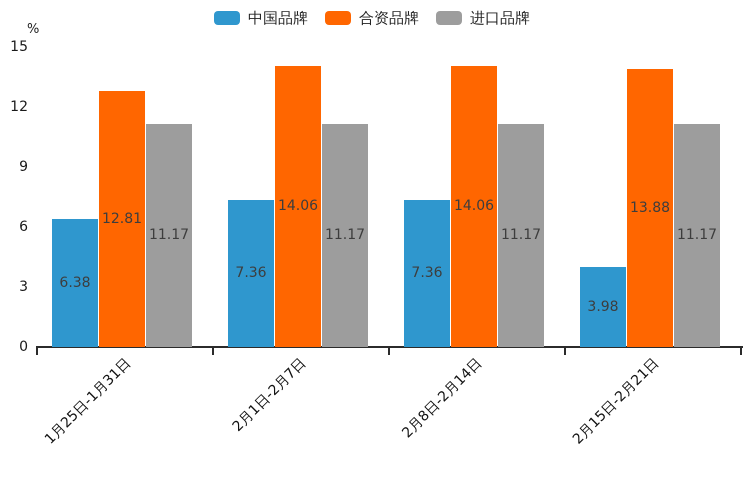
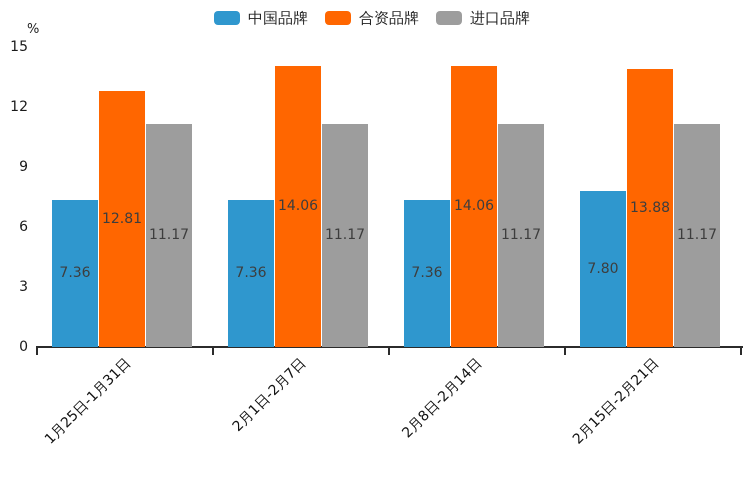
中国品牌/1月25日-1月31日: 6.38 -> 7.36
中国品牌/2月15日-2月21日: 3.98 -> 7.80
